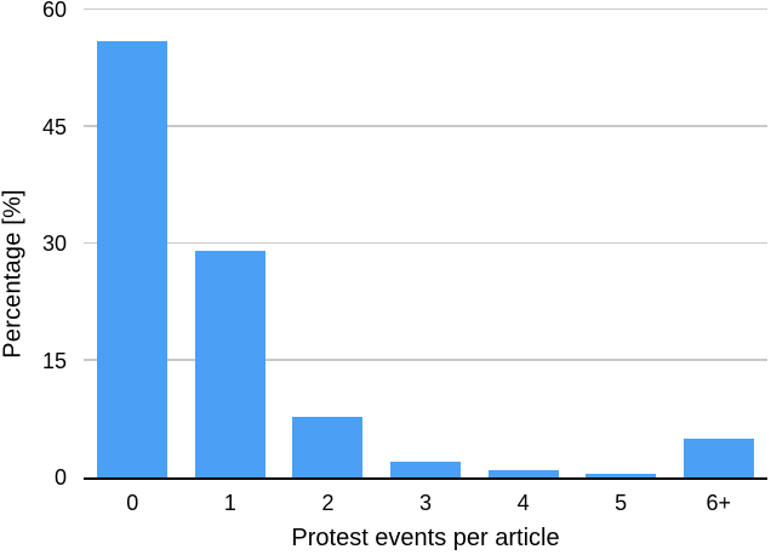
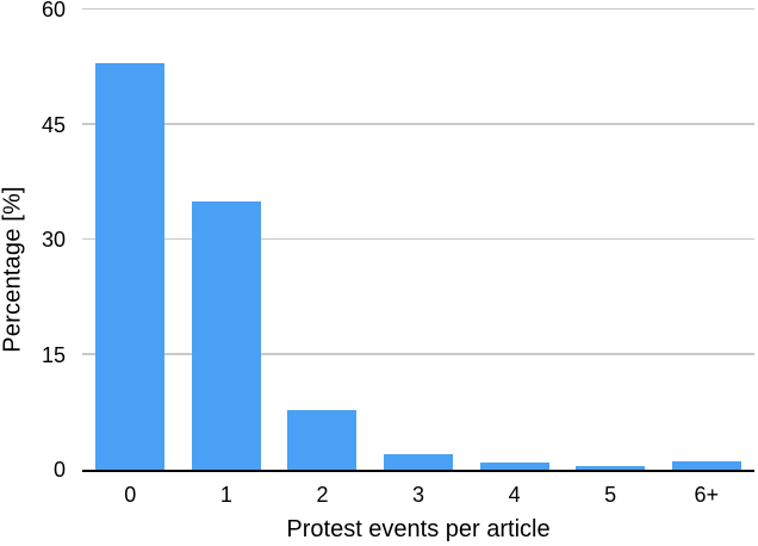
0: 56 -> 53
1: 29 -> 35
6+: 5 -> 1
